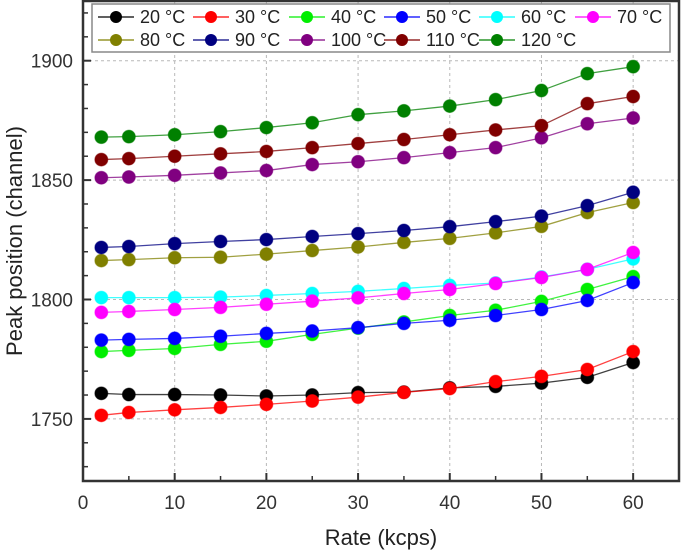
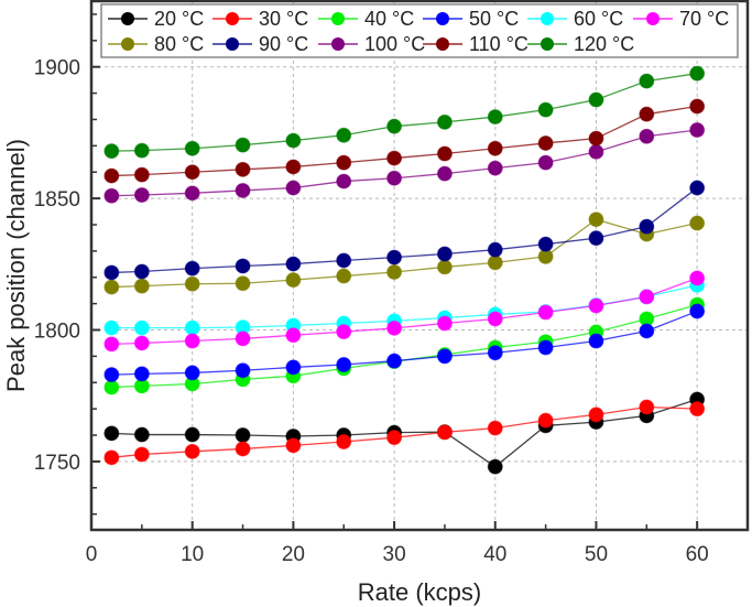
20 °C/40: 1763 -> 1748
80 °C/50: 1831 -> 1842
30 °C/60: 1778 -> 1770
90 °C/60: 1845 -> 1854
